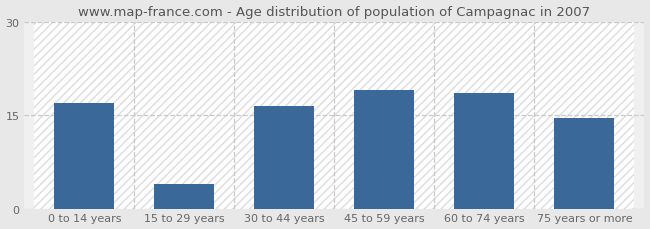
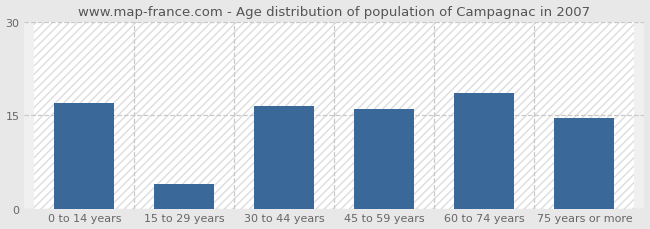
45 to 59 years: 19.0 -> 16.0
